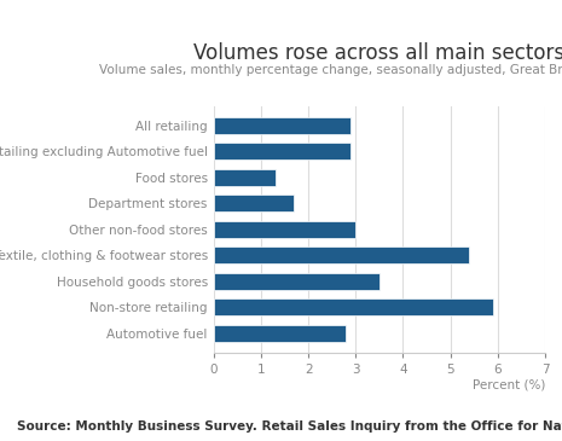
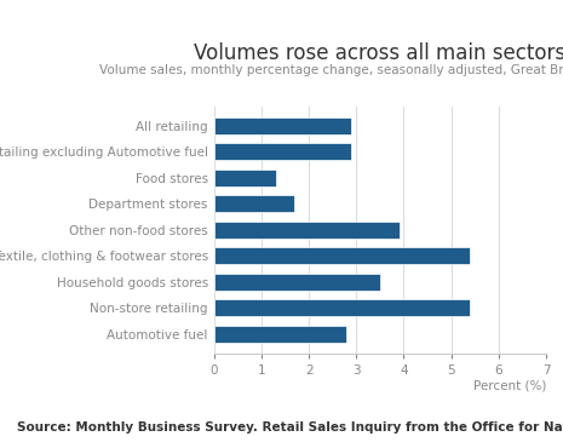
Other non-food stores: 3.0 -> 3.9
Non-store retailing: 5.9 -> 5.4
